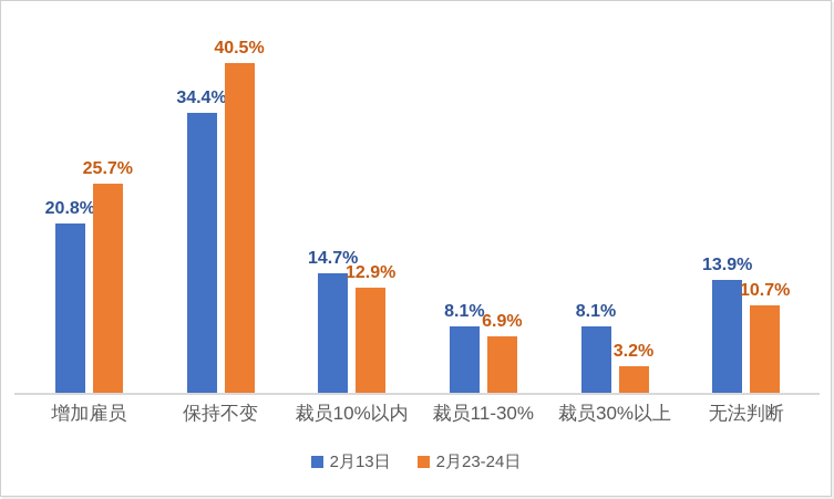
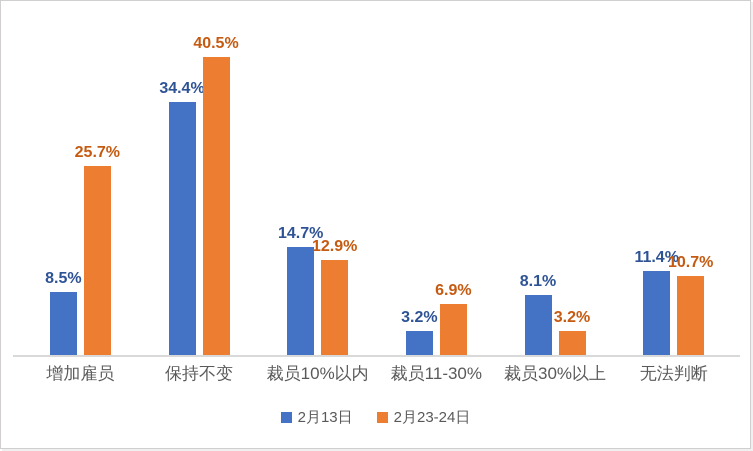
2月13日/增加雇员: 20.8% -> 8.5%
2月13日/裁员11-30%: 8.1% -> 3.2%
2月13日/无法判断: 13.9% -> 11.4%
